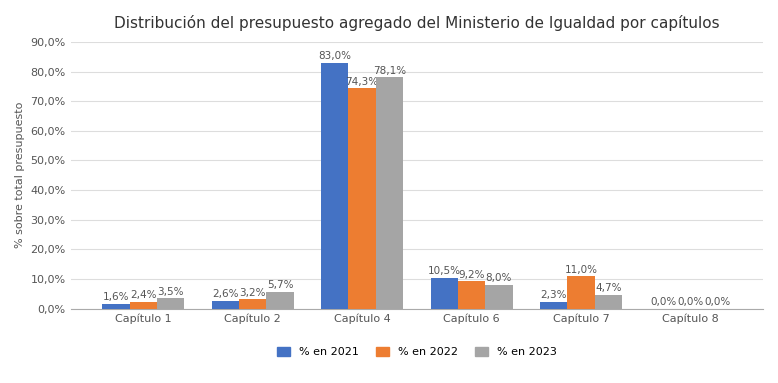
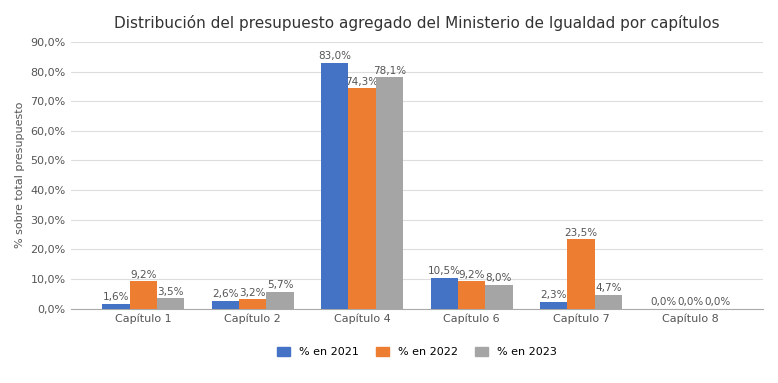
% en 2022/Capítulo 1: 2,4% -> 9,2%
% en 2022/Capítulo 7: 11,0% -> 23,5%
